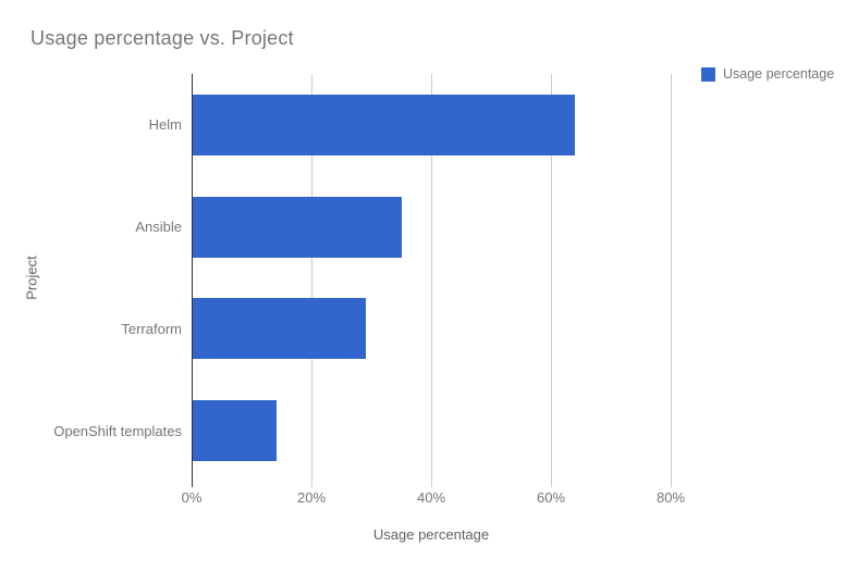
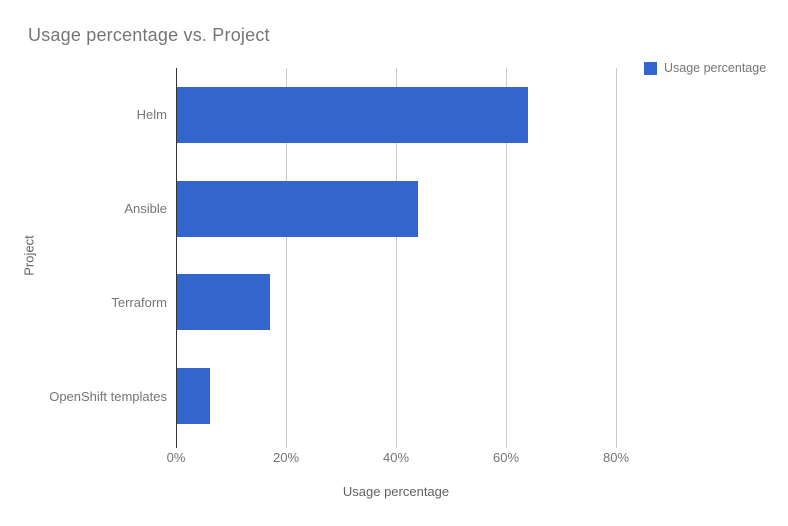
Ansible: 35% -> 44%
Terraform: 29% -> 17%
OpenShift templates: 14% -> 6%
